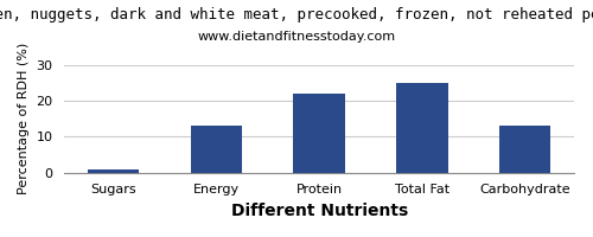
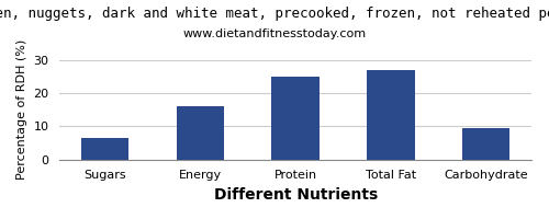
Sugars: 1.0 -> 6.5
Energy: 13.3 -> 16.0
Protein: 22.0 -> 25.0
Total Fat: 25.2 -> 27.0
Carbohydrate: 13.3 -> 9.5
